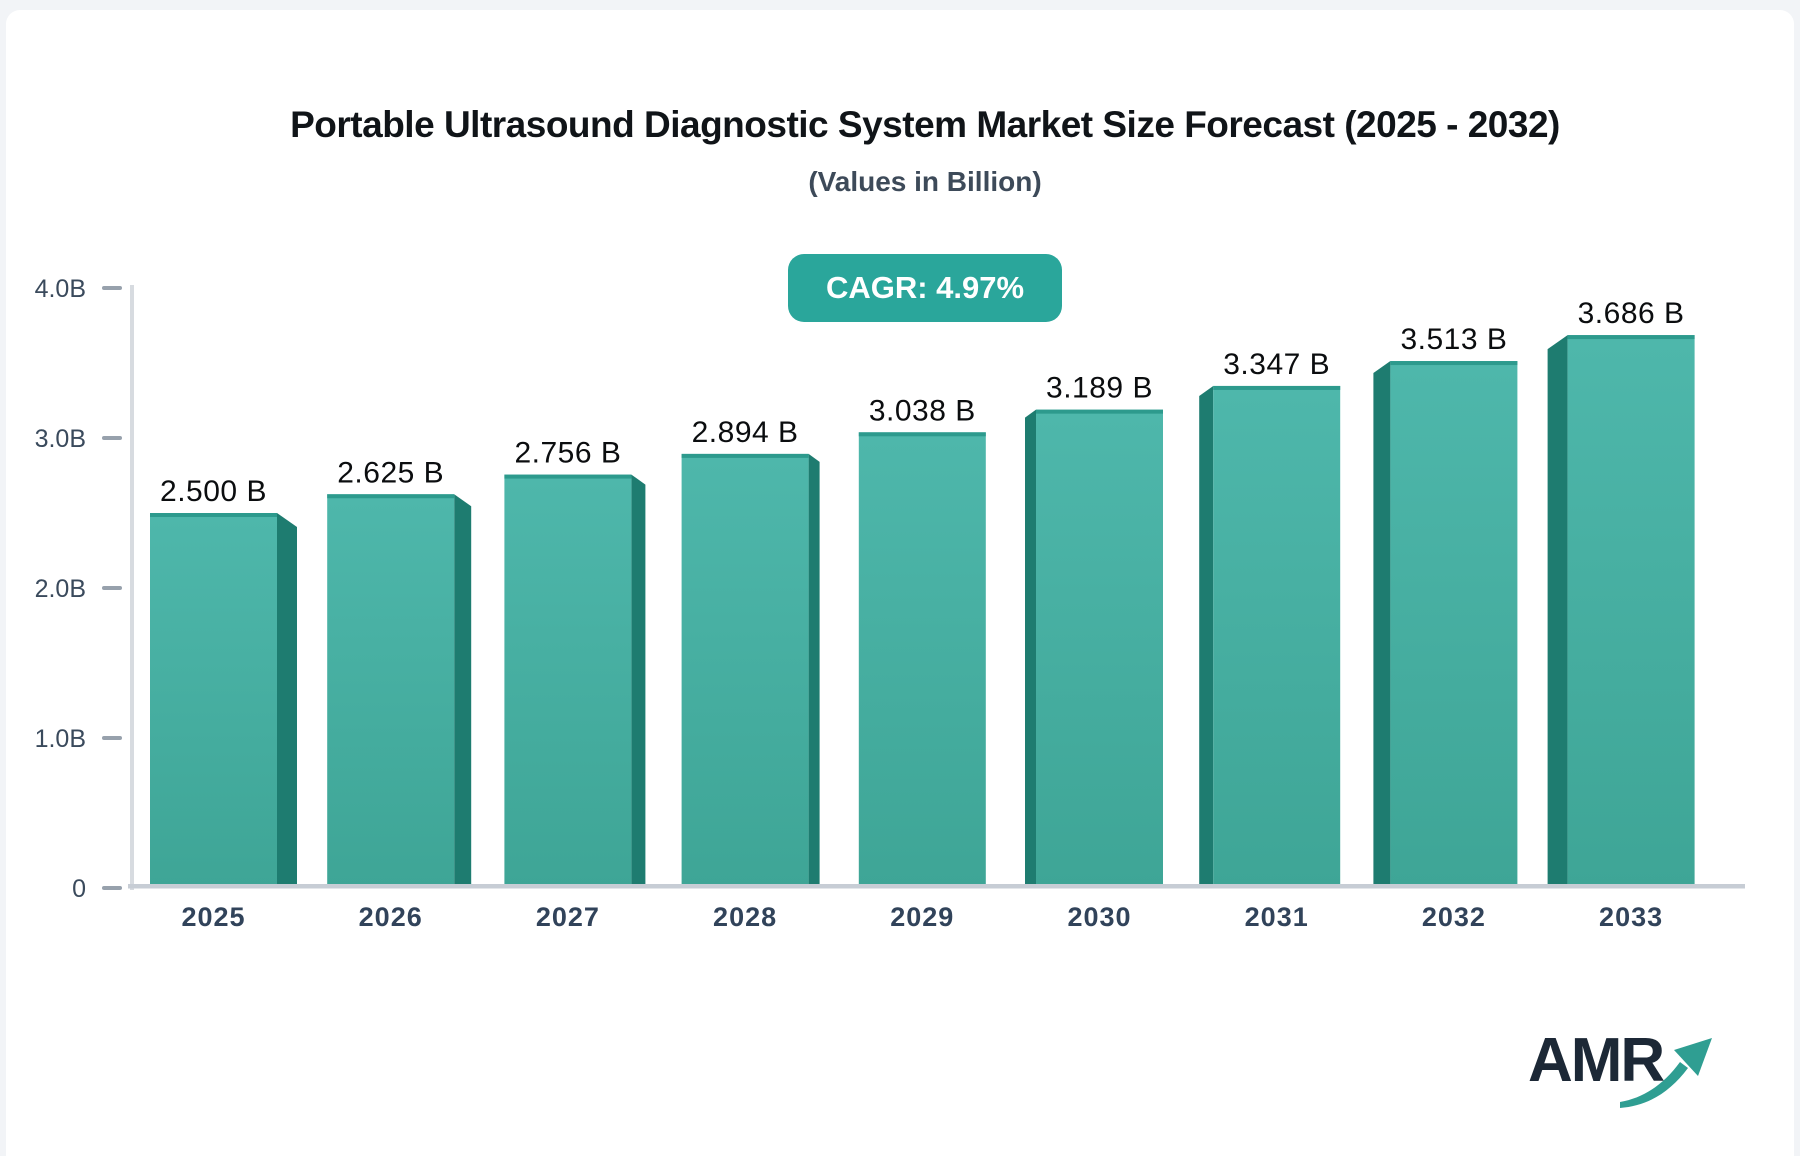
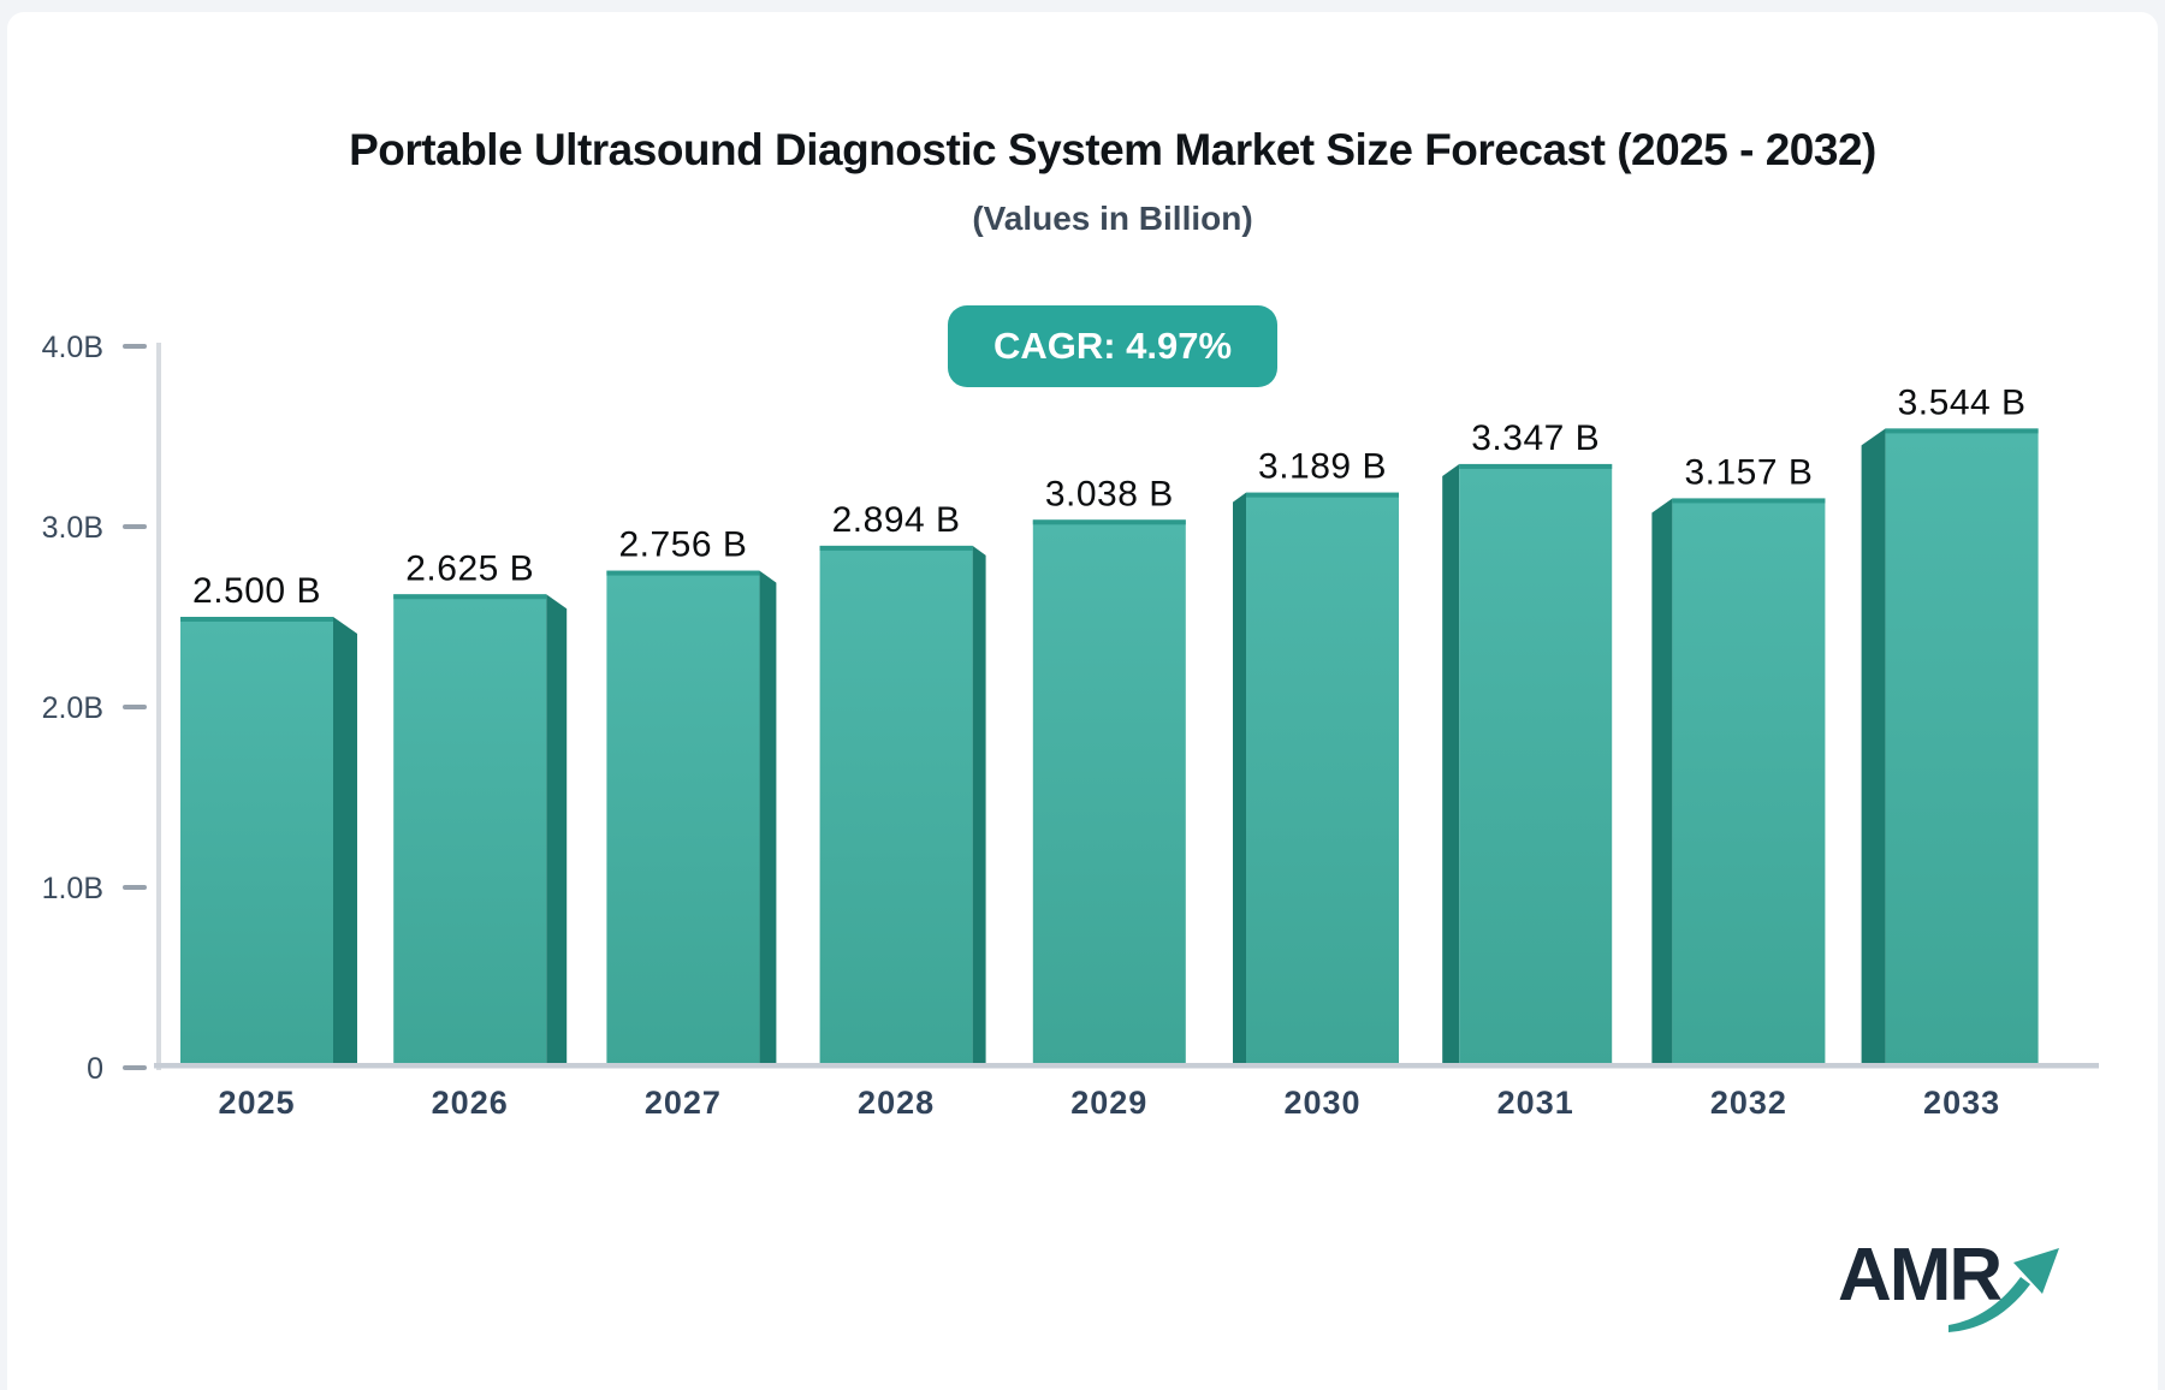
2032: 3.513 -> 3.157
2033: 3.686 -> 3.544
